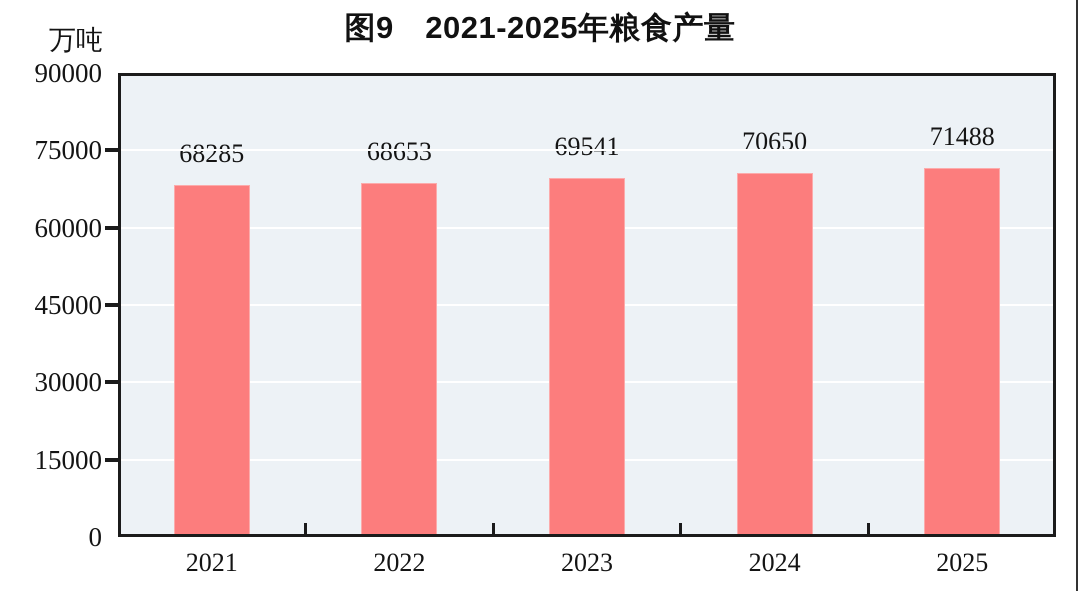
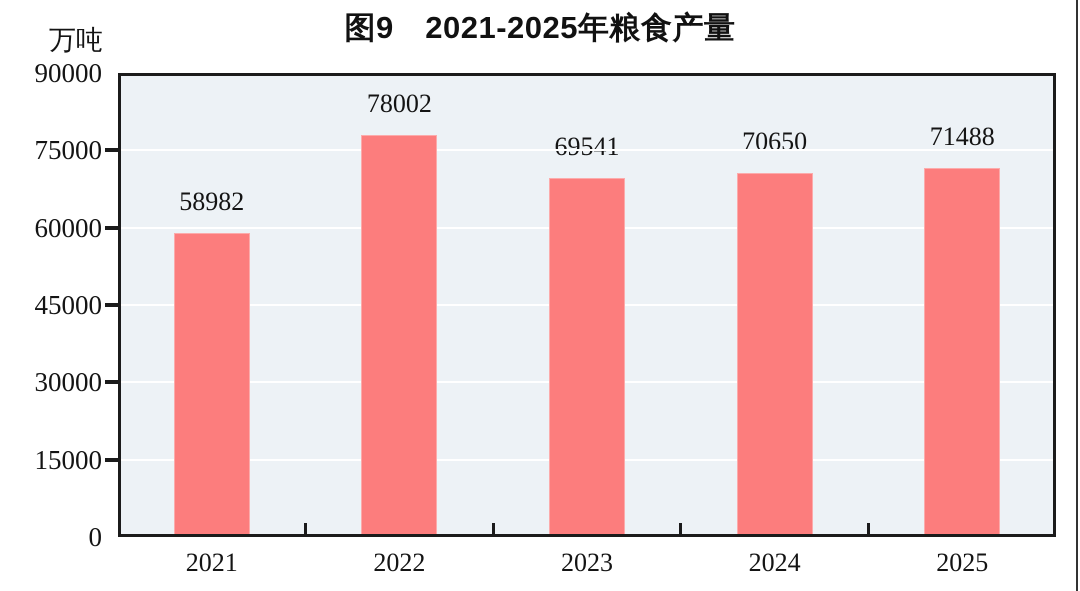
2021: 68285 -> 58982
2022: 68653 -> 78002
